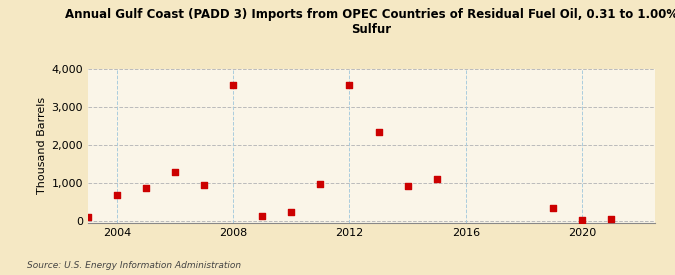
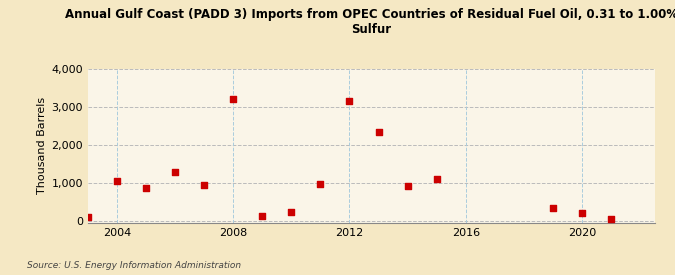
2004: 690 -> 1,050
2008: 3,570 -> 3,200
2012: 3,570 -> 3,150
2020: 20 -> 200
